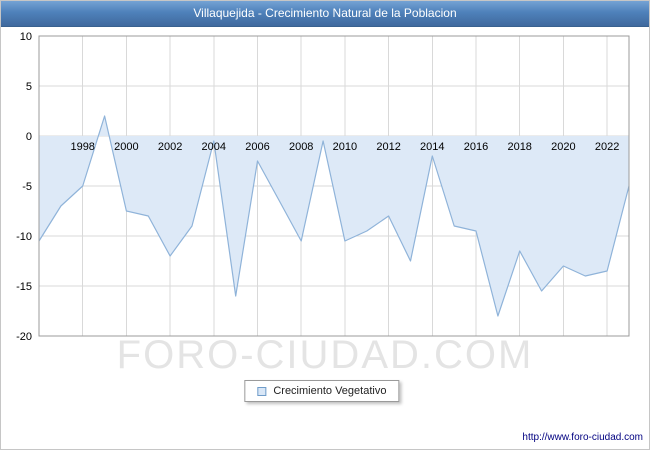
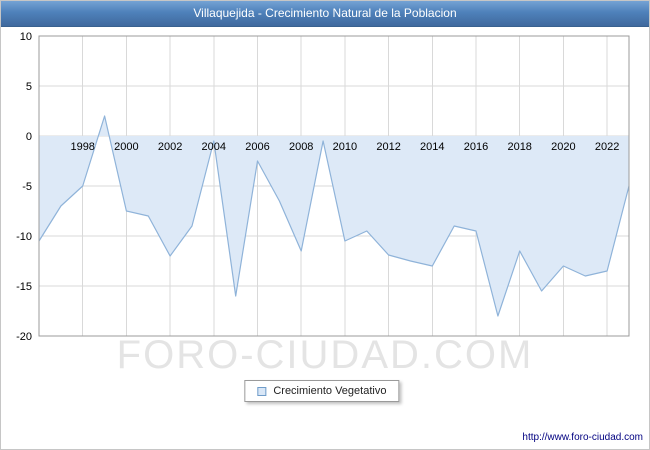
2008: -10.5 -> -11.5
2012: -8.0 -> -11.9
2014: -2.0 -> -13.0
